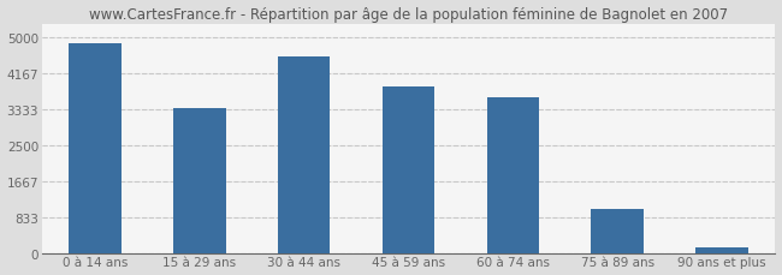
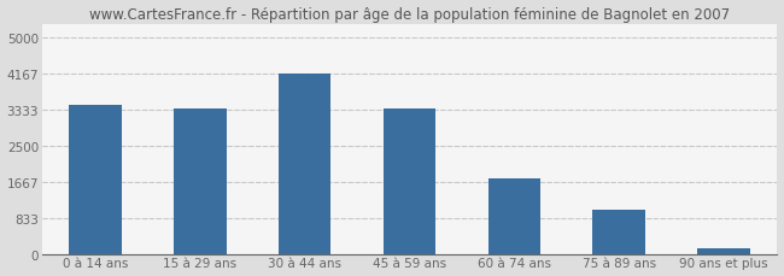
0 à 14 ans: 4850 -> 3430
30 à 44 ans: 4550 -> 4170
45 à 59 ans: 3850 -> 3360
60 à 74 ans: 3600 -> 1750
